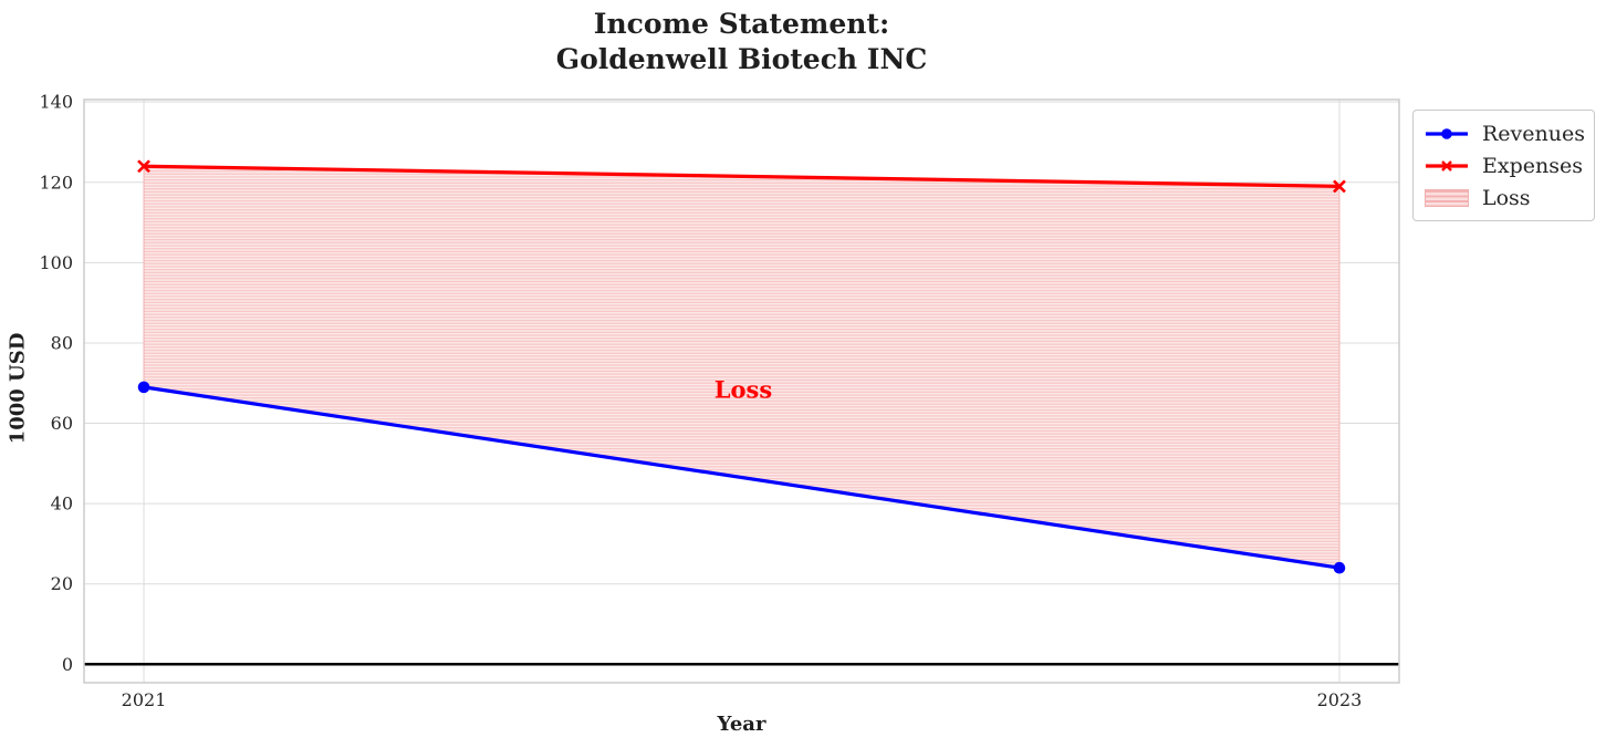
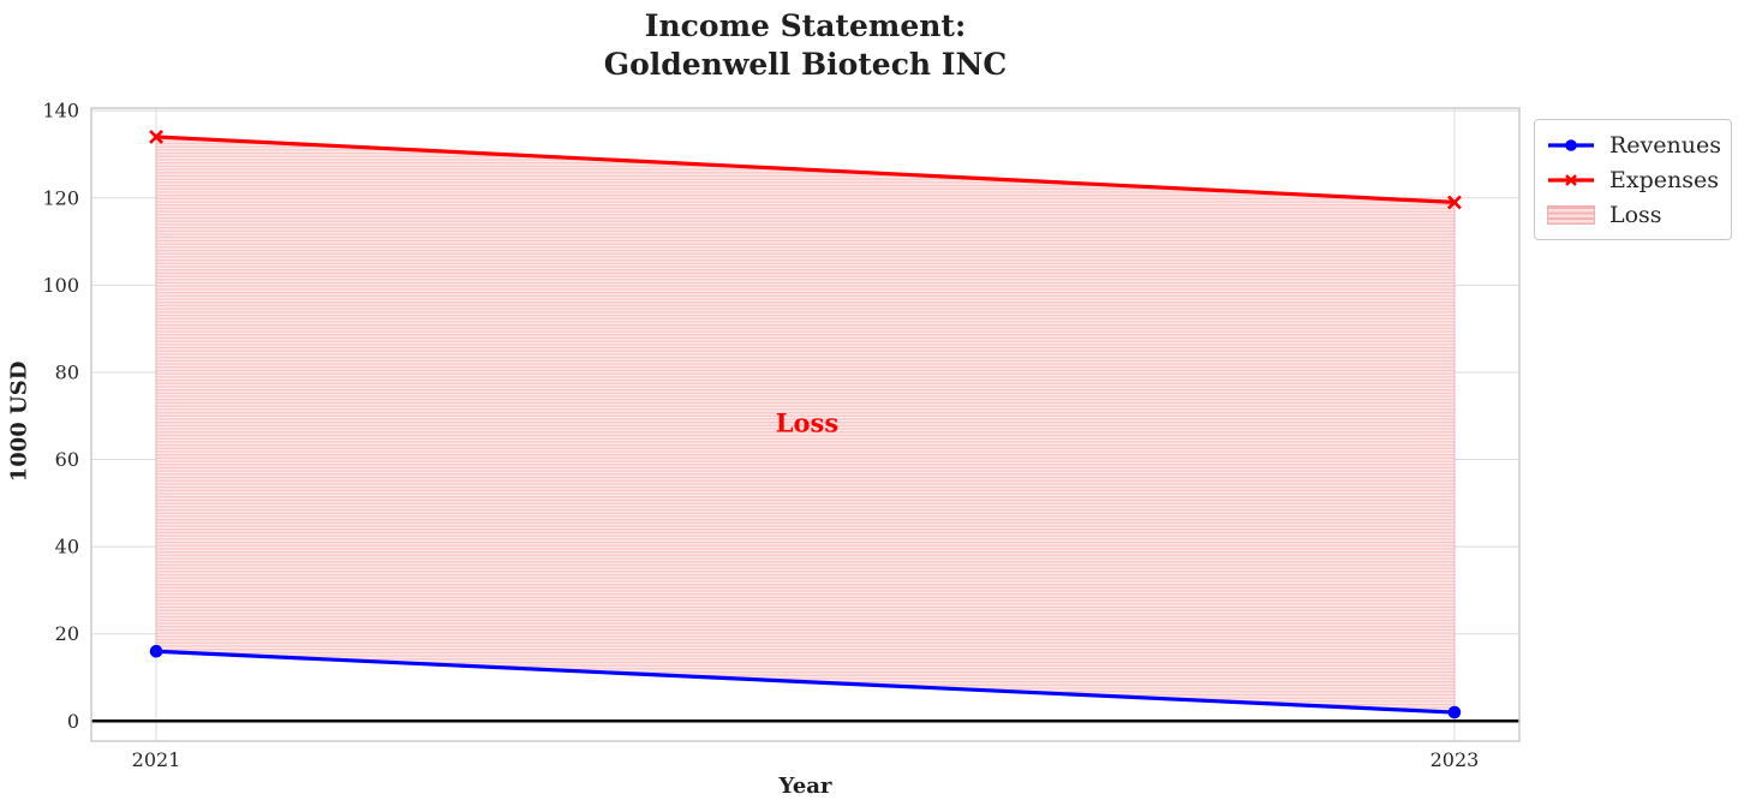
Revenues/2021: 69 -> 16
Expenses/2021: 124 -> 134
Revenues/2023: 24 -> 2
